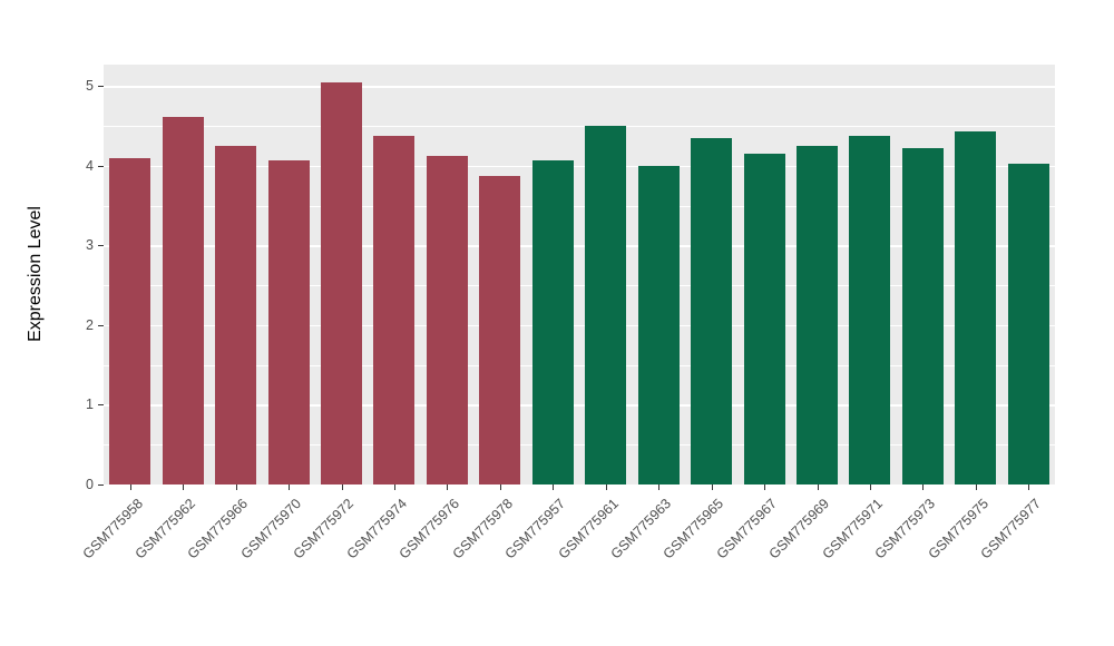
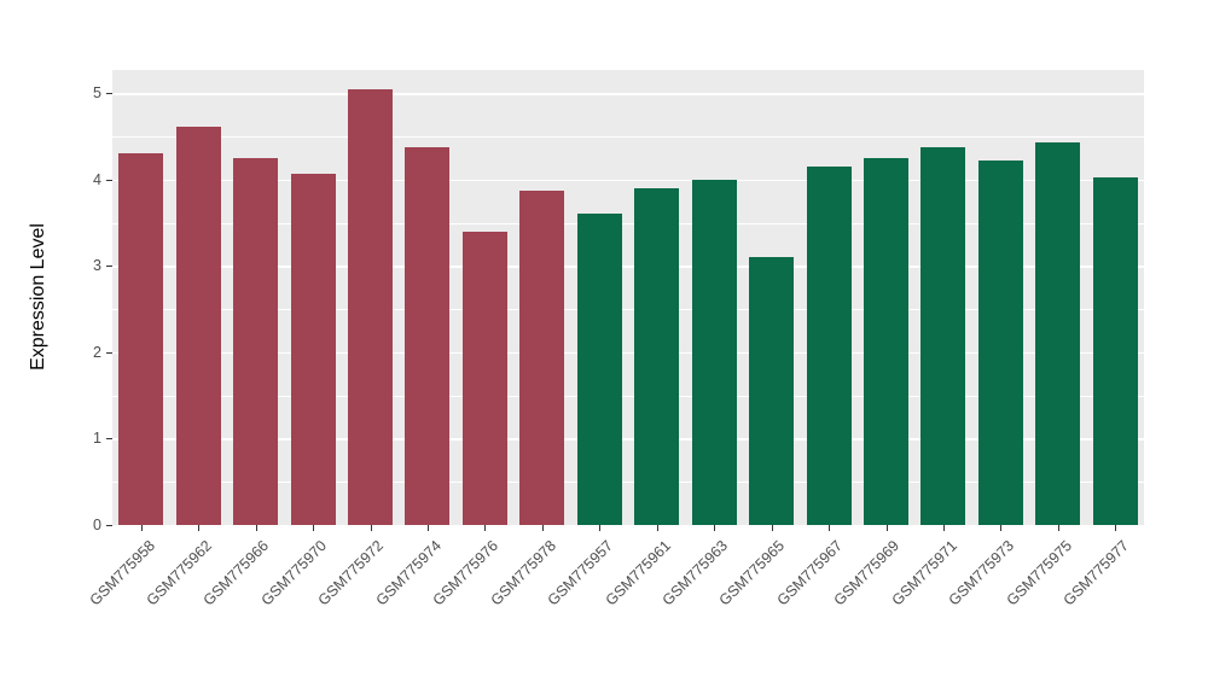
GSM775958: 4.1 -> 4.3
GSM775976: 4.1 -> 3.4
GSM775957: 4.1 -> 3.6
GSM775961: 4.5 -> 3.9
GSM775965: 4.3 -> 3.1
